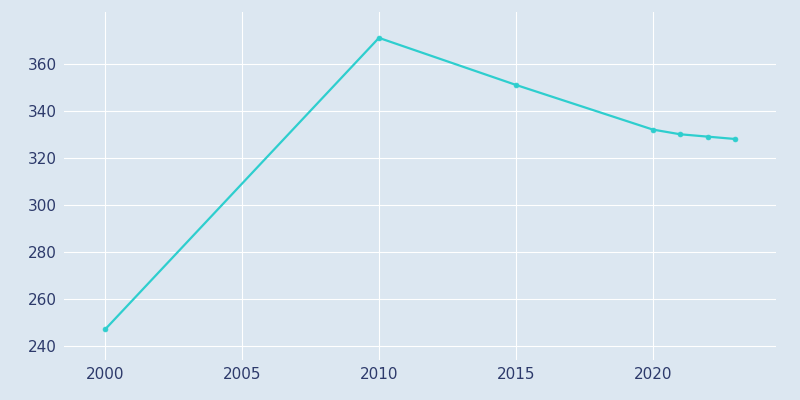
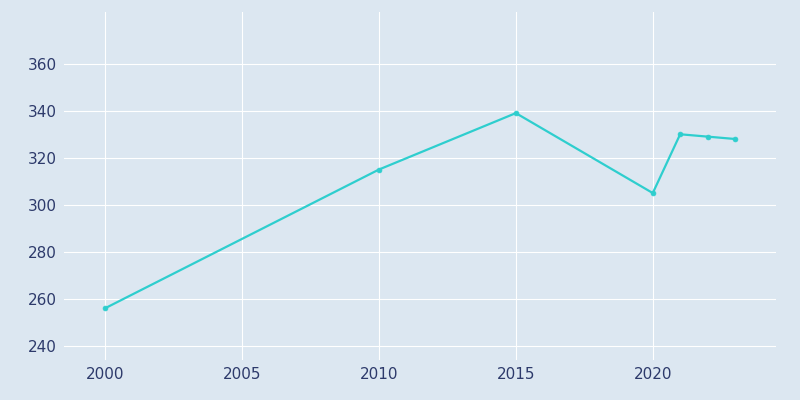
2000: 247 -> 256
2010: 371 -> 315
2015: 351 -> 339
2020: 332 -> 305
